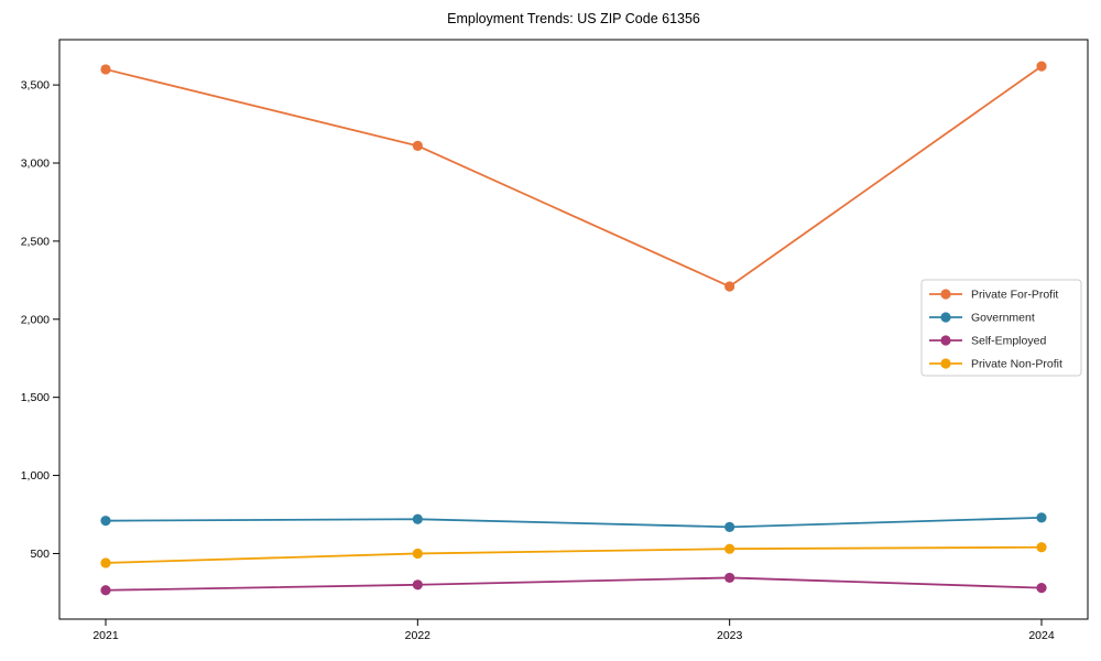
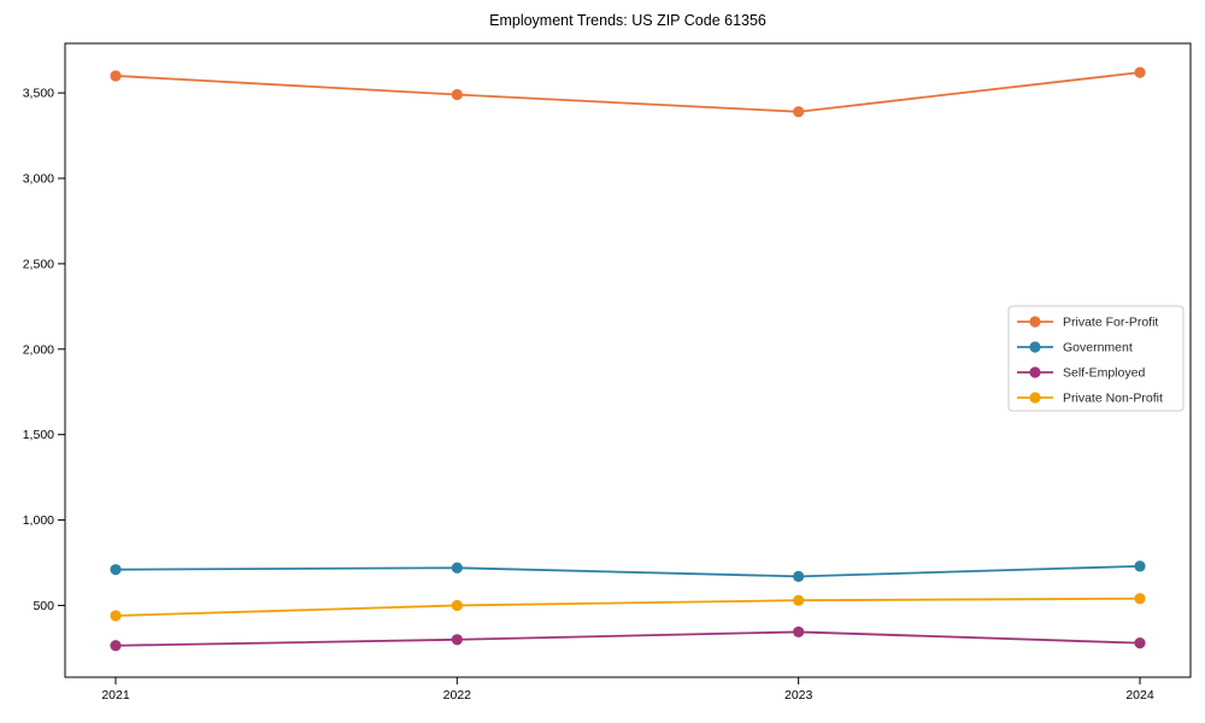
Private For-Profit/2022: 3110 -> 3490
Private For-Profit/2023: 2210 -> 3390
